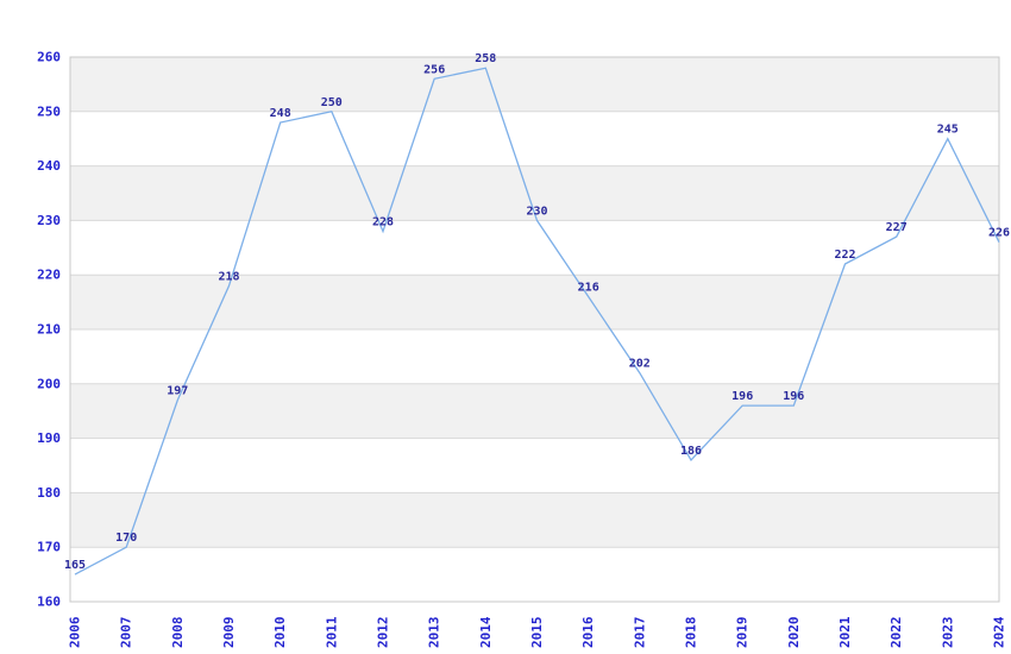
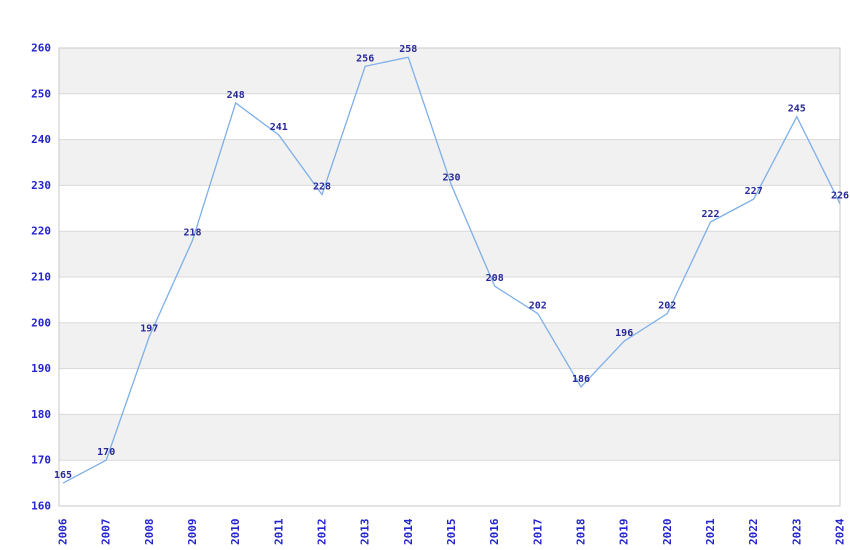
2011: 250 -> 241
2016: 216 -> 208
2020: 196 -> 202
